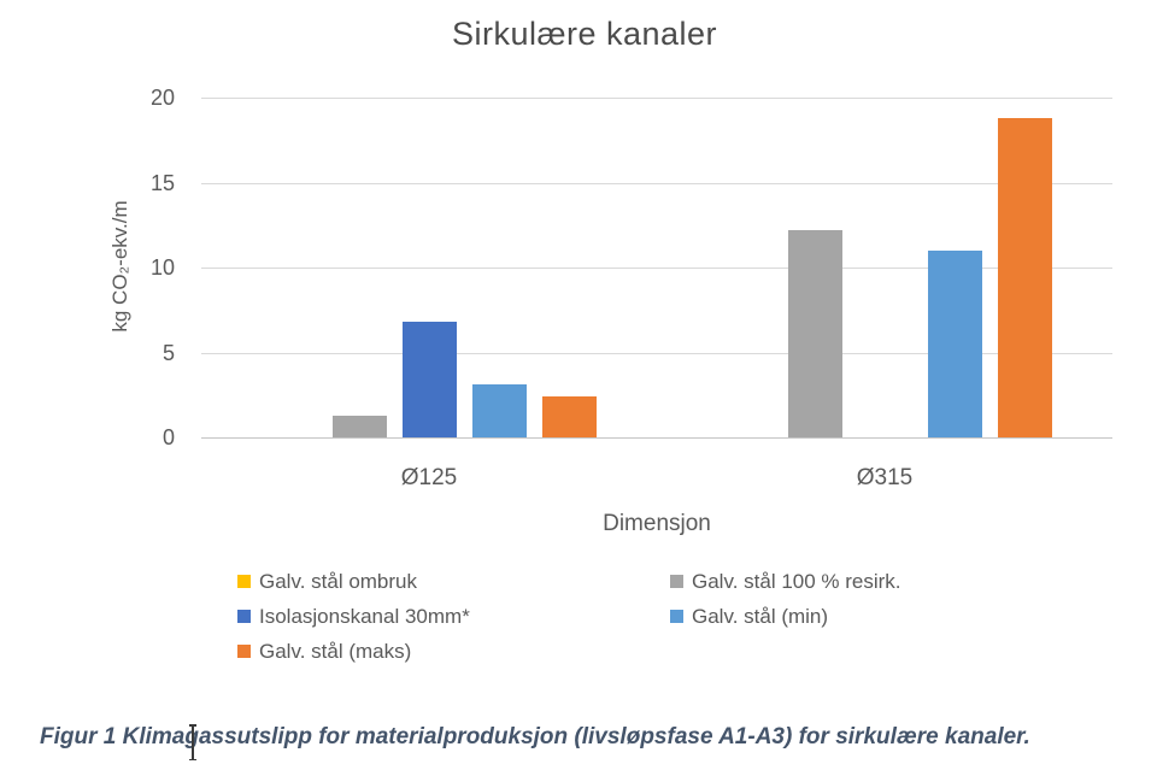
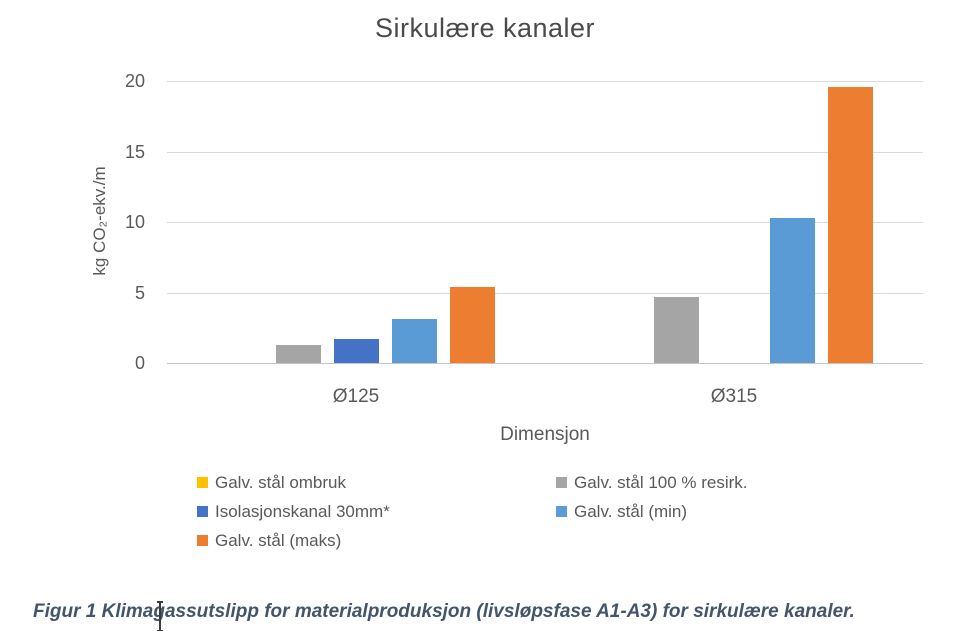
Isolasjonskanal 30mm*/Ø125: 6.8 -> 1.7
Galv. stål (maks)/Ø125: 2.4 -> 5.4
Galv. stål 100 % resirk./Ø315: 12.2 -> 4.7
Galv. stål (min)/Ø315: 11.0 -> 10.3
Galv. stål (maks)/Ø315: 18.8 -> 19.6
